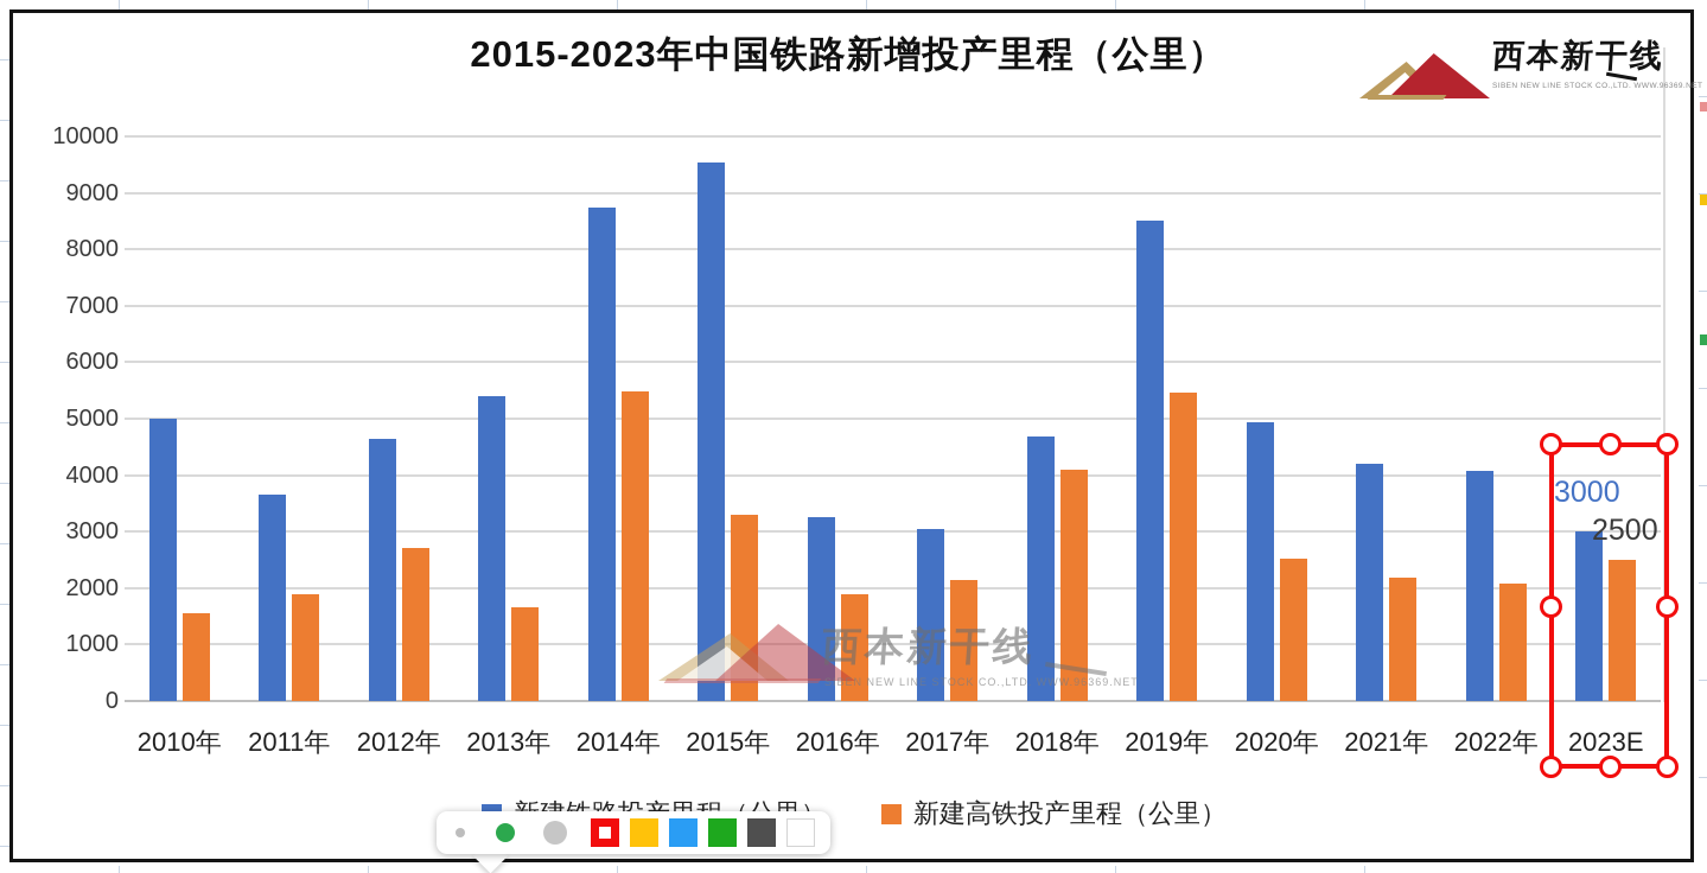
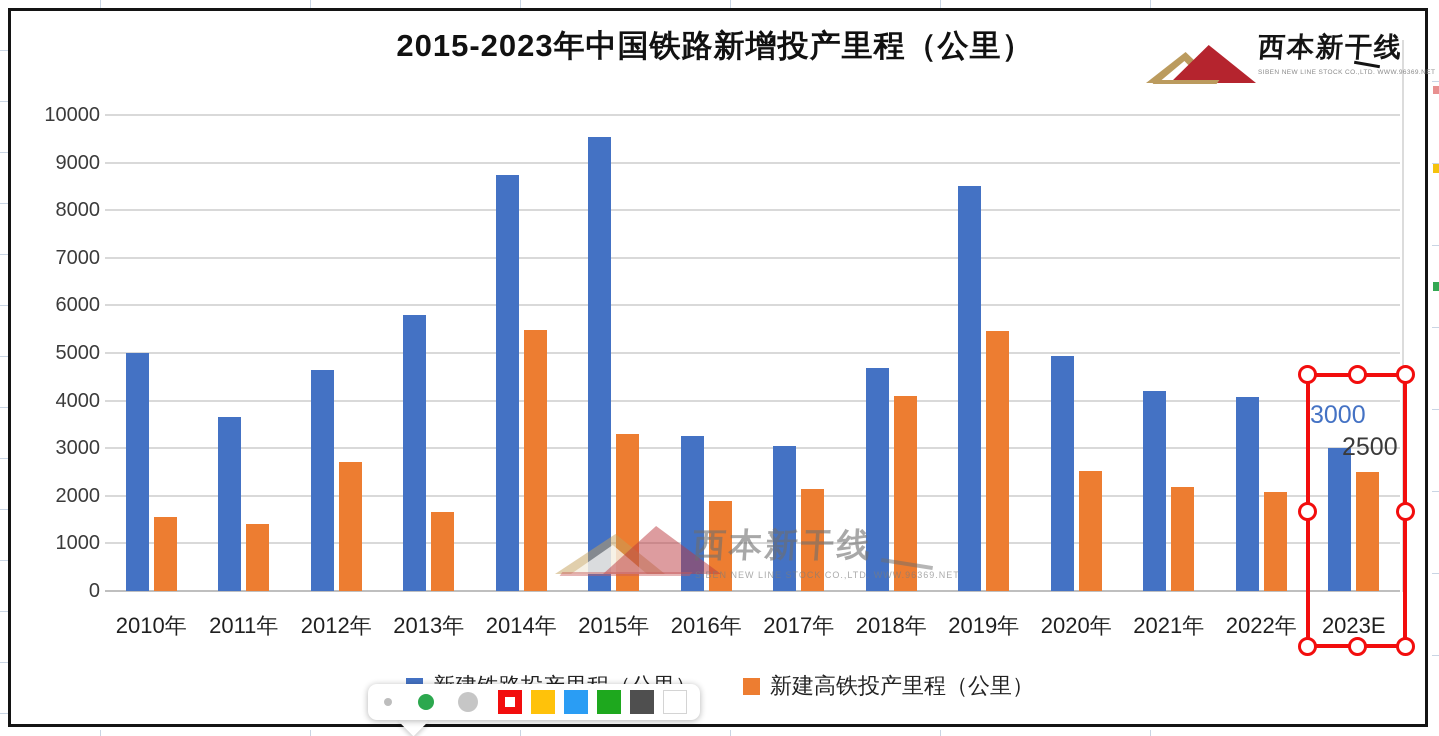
新建高铁投产里程（公里）/2011年: 1900 -> 1400
新建铁路投产里程（公里）/2013年: 5400 -> 5800
